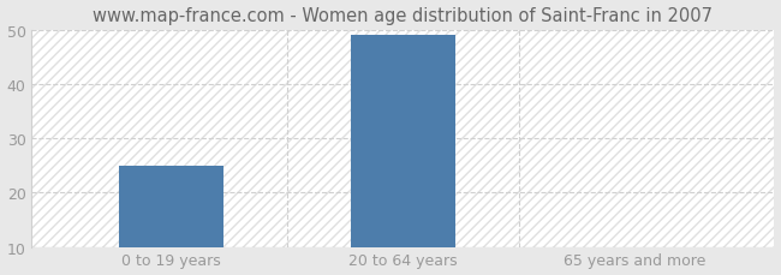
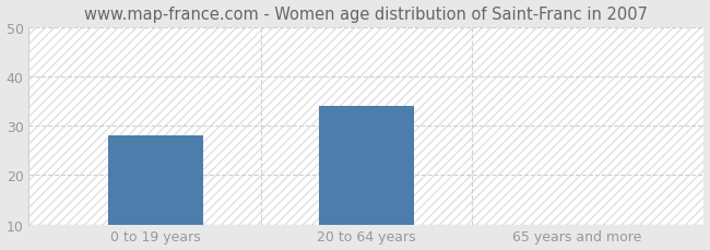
0 to 19 years: 25 -> 28
20 to 64 years: 49 -> 34
